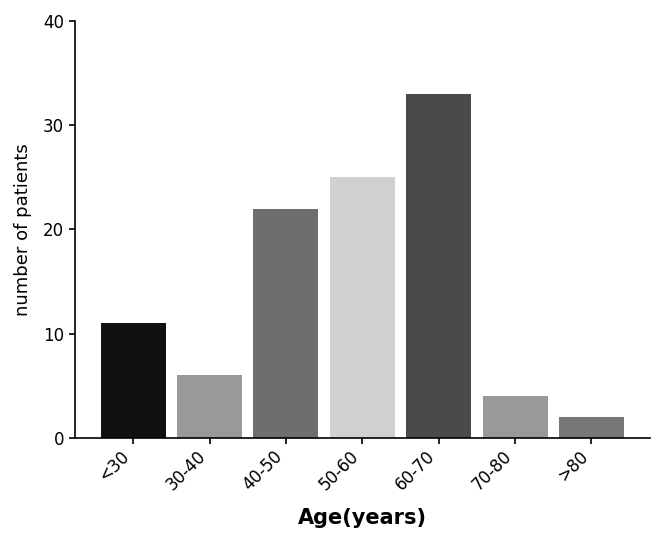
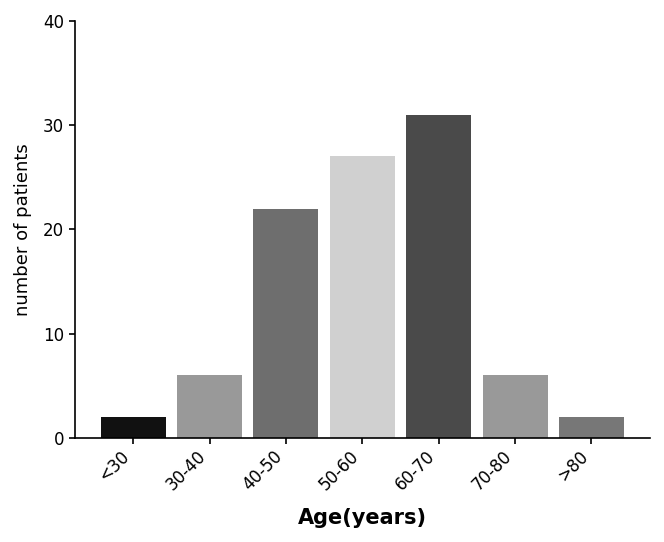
<30: 11 -> 2
50-60: 25 -> 27
60-70: 33 -> 31
70-80: 4 -> 6
